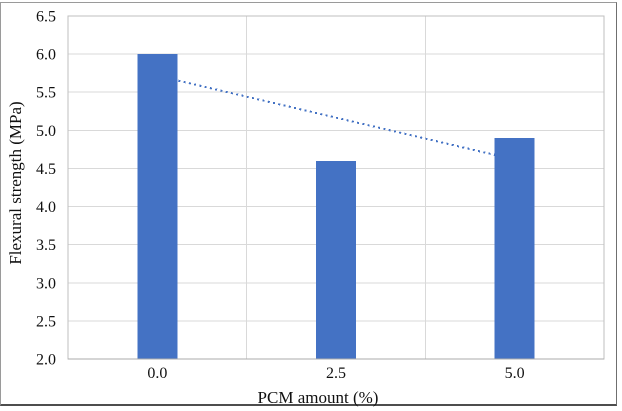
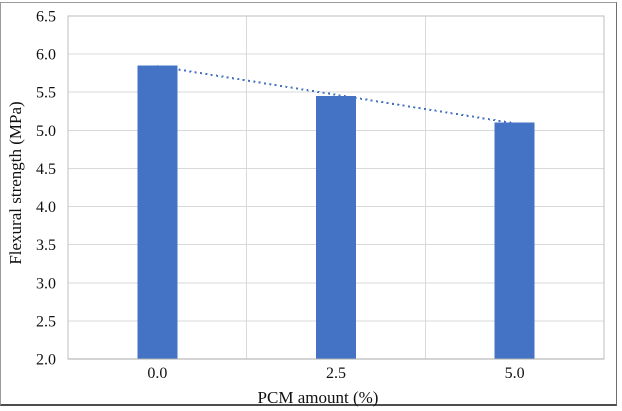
0.0: 6.0 -> 5.8
2.5: 4.6 -> 5.5
5.0: 4.9 -> 5.1
